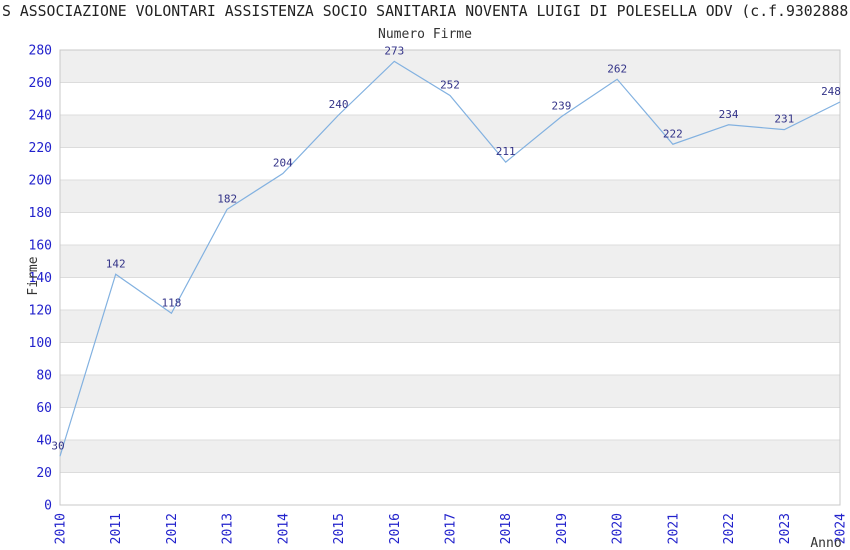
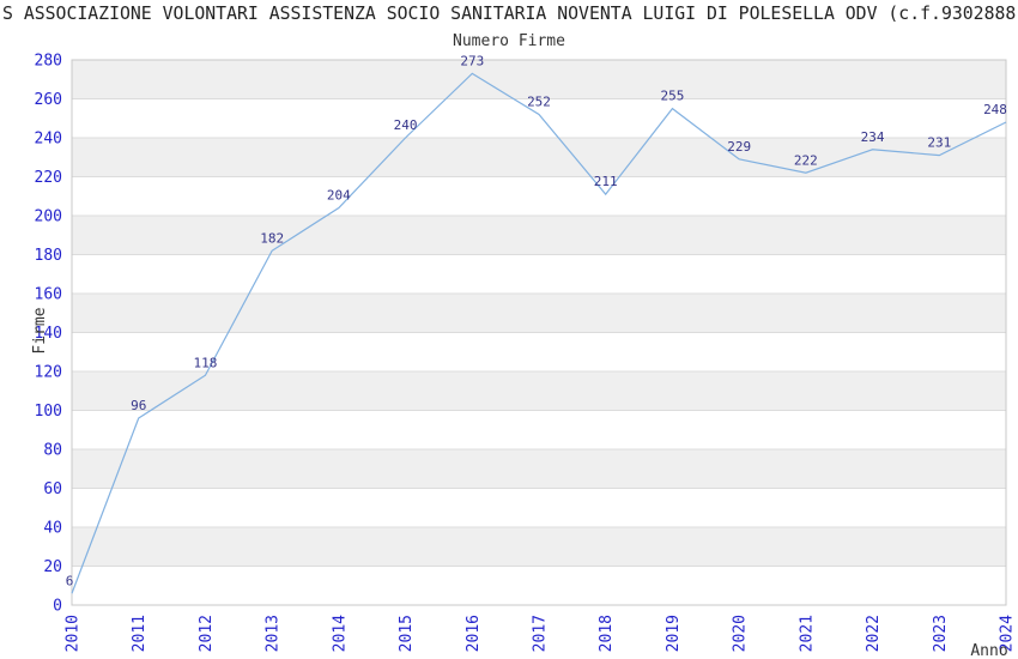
2010: 30 -> 6
2011: 142 -> 96
2019: 239 -> 255
2020: 262 -> 229
